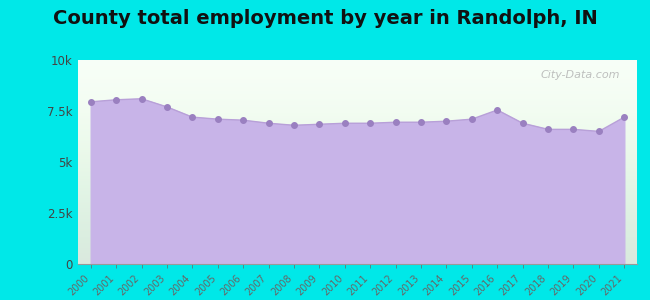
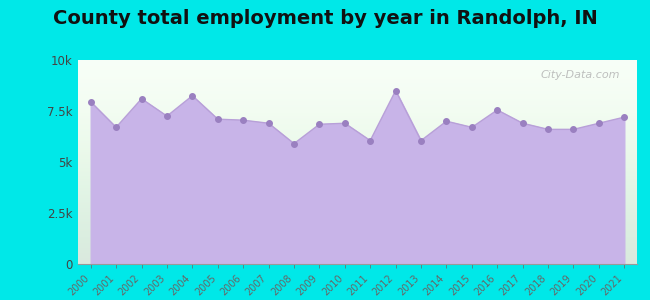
2001: 8.05k -> 6.70k
2003: 7.70k -> 7.25k
2004: 7.20k -> 8.25k
2008: 6.80k -> 5.90k
2011: 6.90k -> 6.05k
2012: 6.95k -> 8.50k
2013: 6.95k -> 6.05k
2015: 7.10k -> 6.70k
2020: 6.50k -> 6.90k
